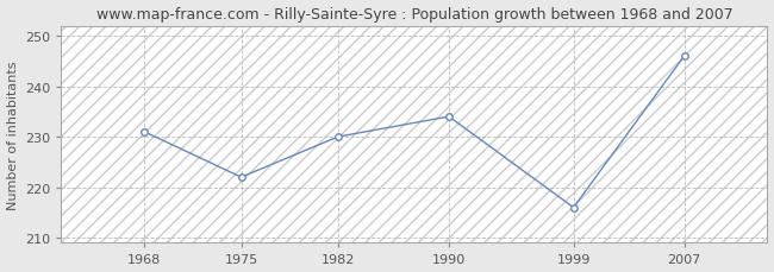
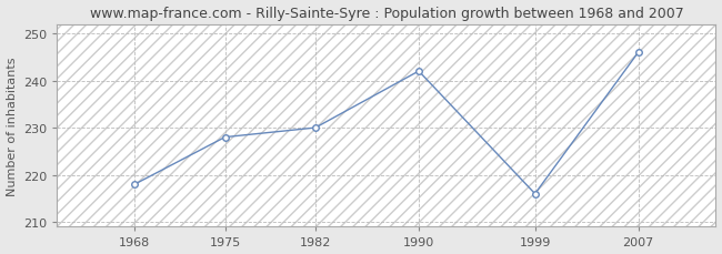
1968: 231 -> 218
1975: 222 -> 228
1990: 234 -> 242
